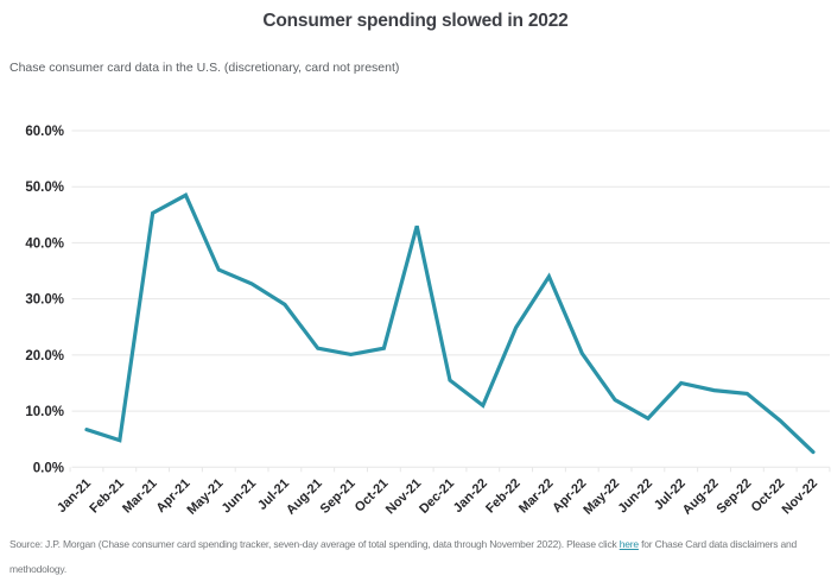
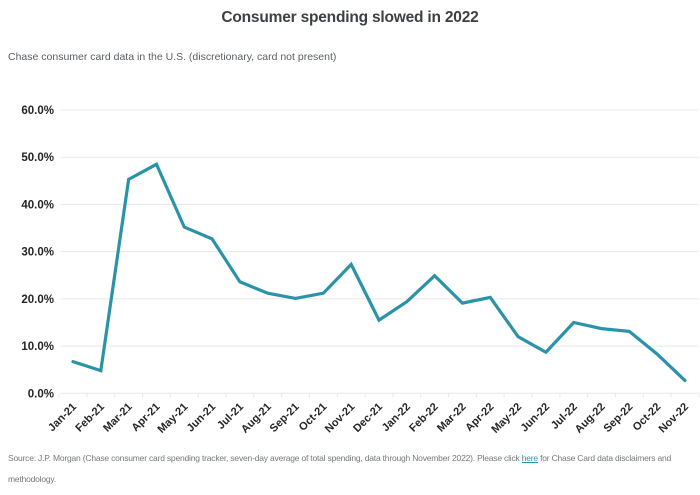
Jul-21: 29% -> 24%
Nov-21: 43% -> 27%
Jan-22: 11% -> 19%
Mar-22: 34% -> 19%
